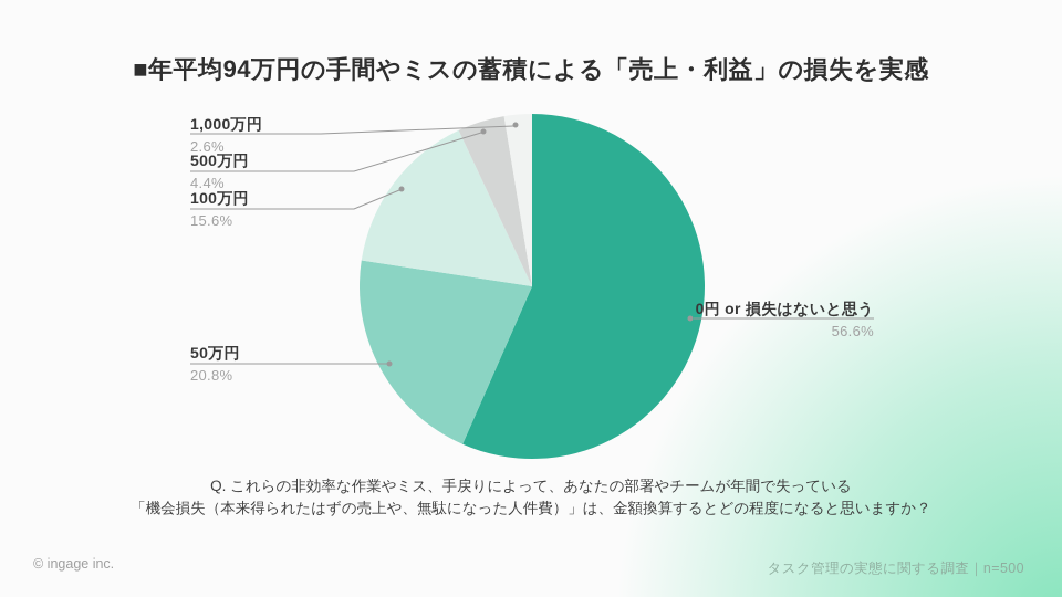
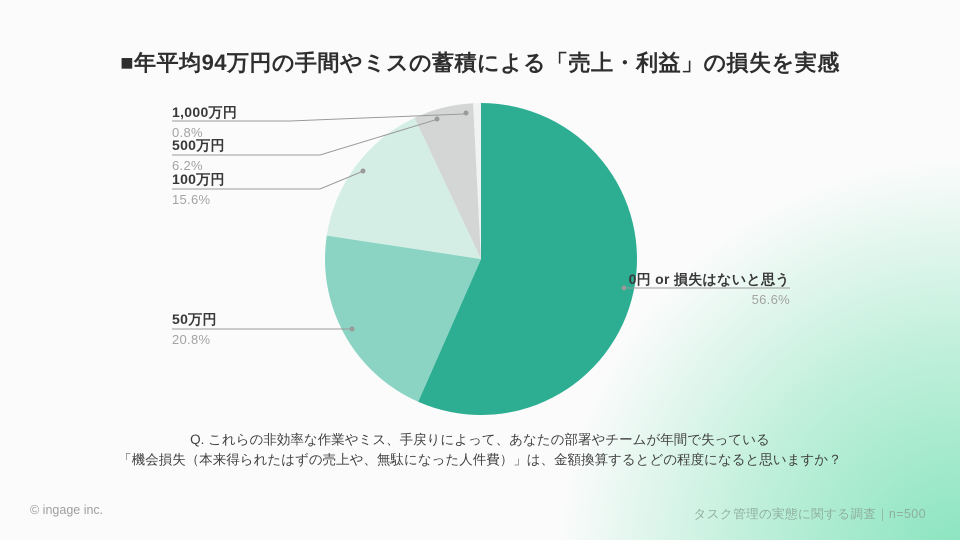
500万円: 4.4% -> 6.2%
1,000万円: 2.6% -> 0.8%
